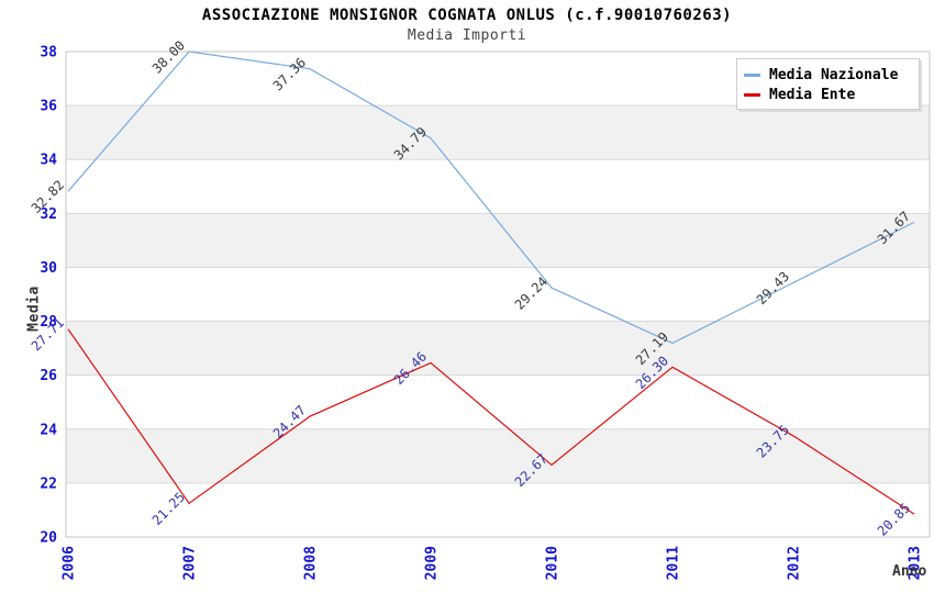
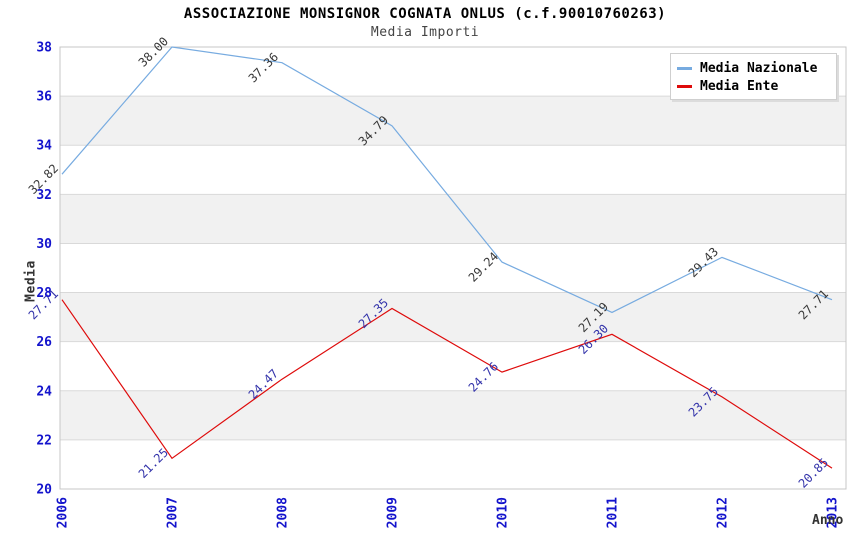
Media Ente/2009: 26.46 -> 27.35
Media Ente/2010: 22.67 -> 24.76
Media Nazionale/2013: 31.67 -> 27.71
